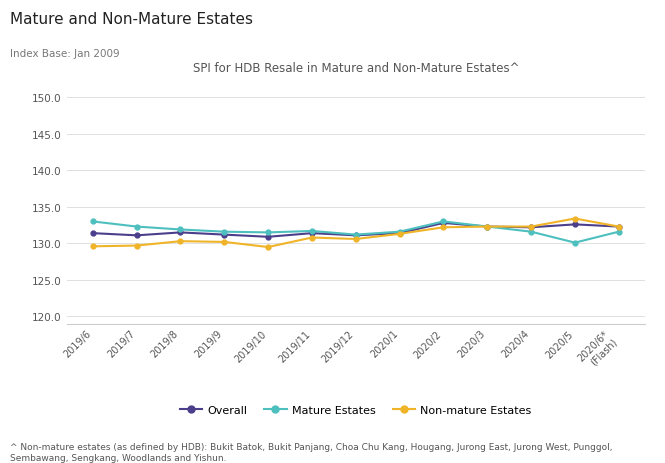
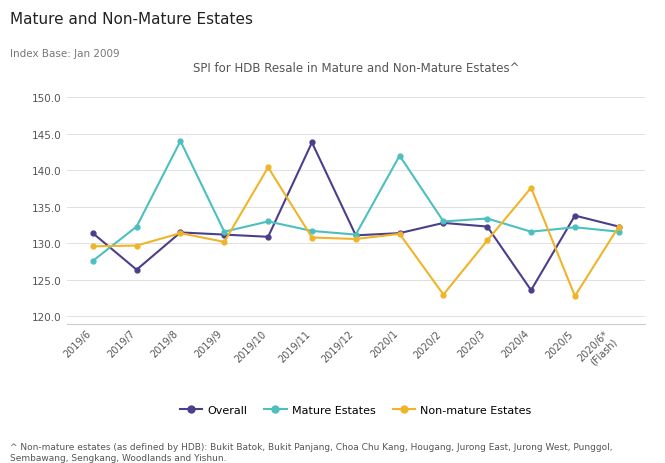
Mature Estates/2019/6: 133.0 -> 127.6
Overall/2019/7: 131.1 -> 126.4
Mature Estates/2019/8: 131.9 -> 144.0
Non-mature Estates/2019/8: 130.3 -> 131.4
Mature Estates/2019/10: 131.5 -> 133.0
Non-mature Estates/2019/10: 129.5 -> 140.4
Overall/2019/11: 131.4 -> 143.8
Mature Estates/2020/1: 131.6 -> 142.0
Non-mature Estates/2020/2: 132.2 -> 123.0
Mature Estates/2020/3: 132.3 -> 133.4
Non-mature Estates/2020/3: 132.3 -> 130.4
Overall/2020/4: 132.2 -> 123.6
Non-mature Estates/2020/4: 132.3 -> 137.6
Overall/2020/5: 132.6 -> 133.8
Mature Estates/2020/5: 130.1 -> 132.2
Non-mature Estates/2020/5: 133.4 -> 122.8
